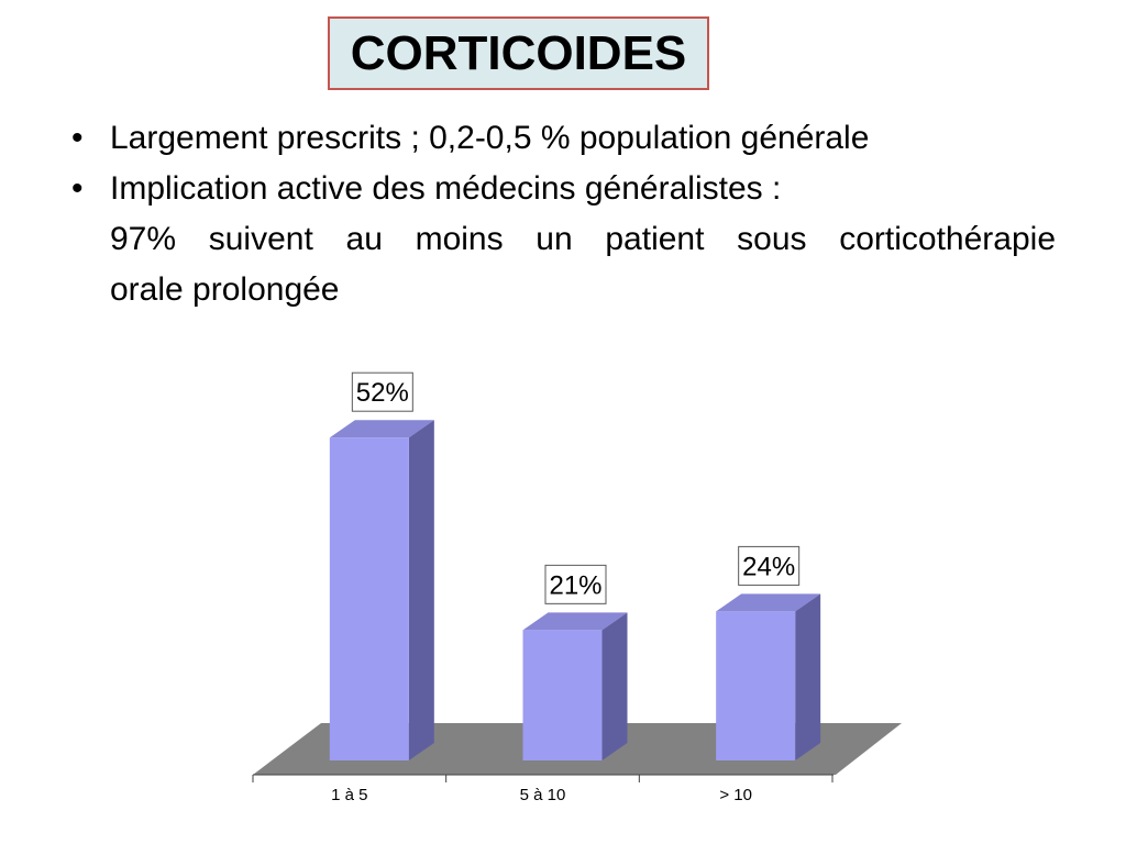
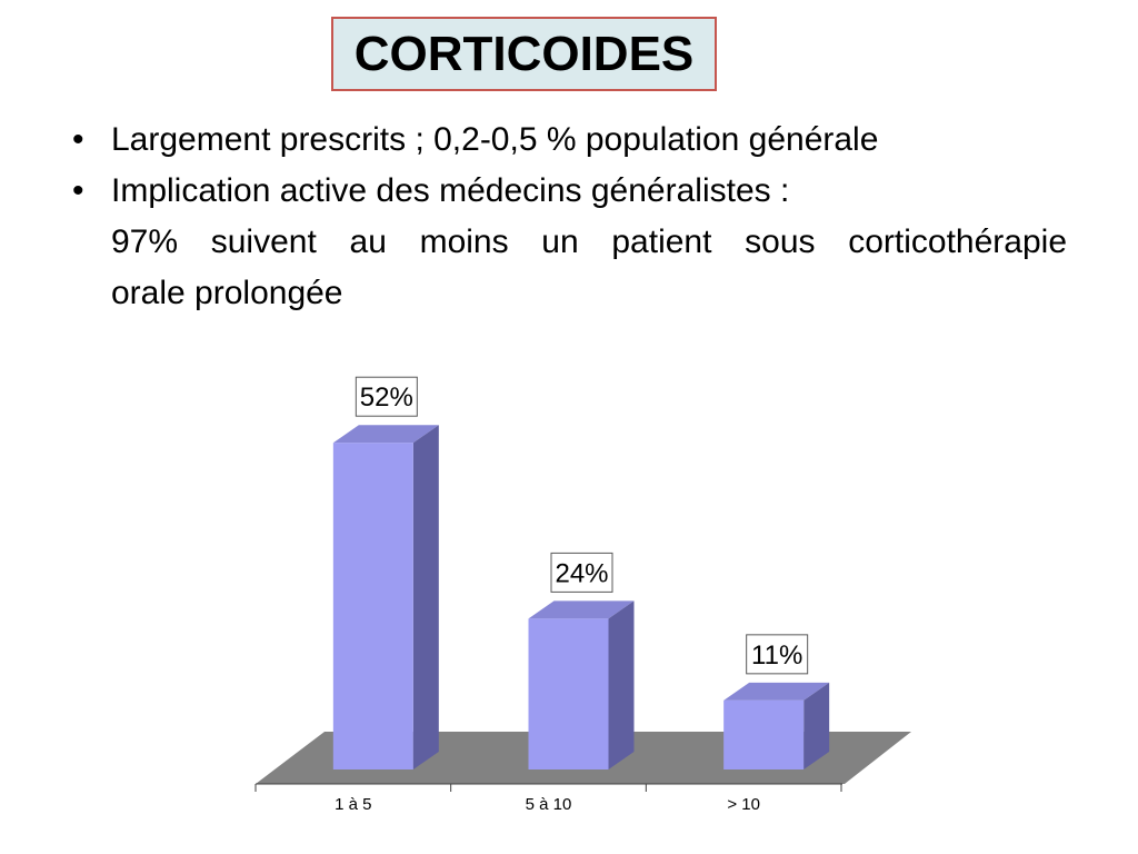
5 à 10: 21% -> 24%
> 10: 24% -> 11%
